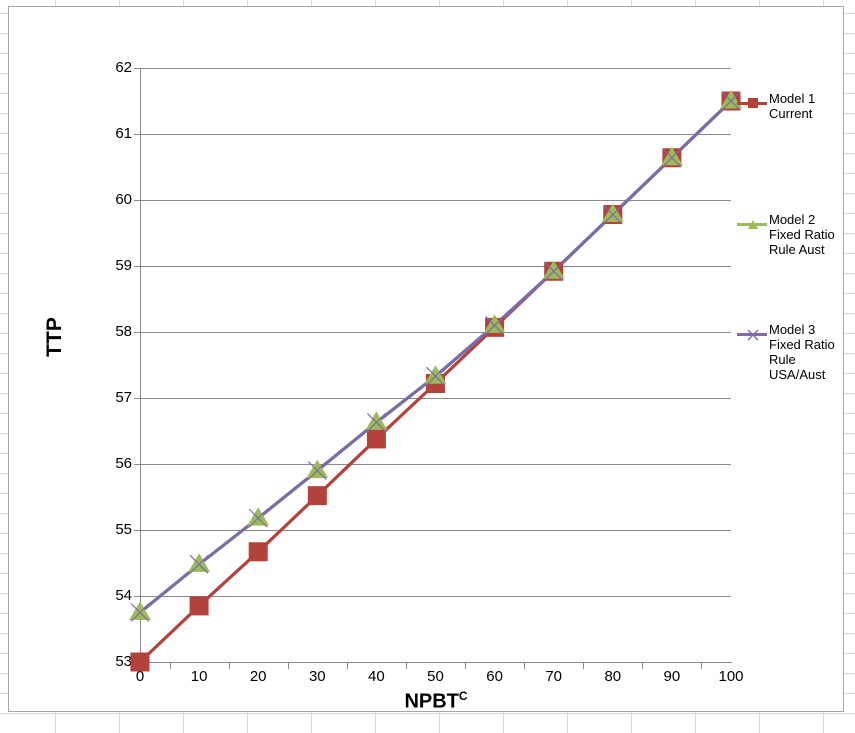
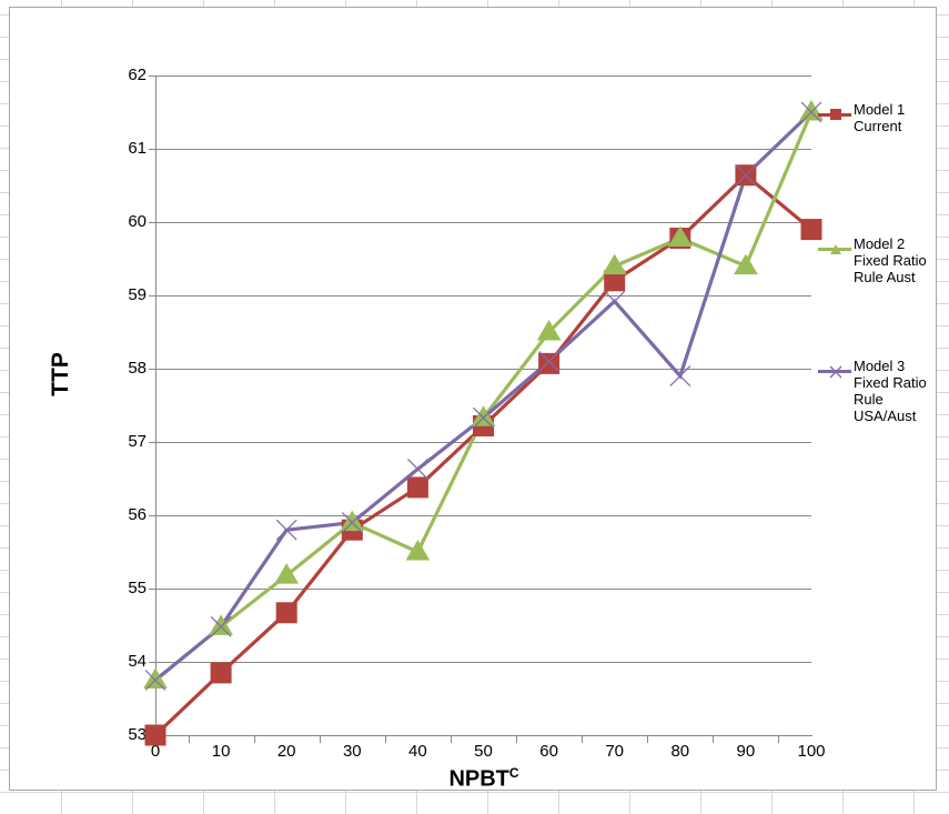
Model 3 Fixed Ratio Rule USA/Aust/20: 55.2 -> 55.8
Model 1 Current/30: 55.5 -> 55.8
Model 2 Fixed Ratio Rule Aust/40: 56.6 -> 55.5
Model 2 Fixed Ratio Rule Aust/60: 58.1 -> 58.5
Model 1 Current/70: 58.9 -> 59.2
Model 2 Fixed Ratio Rule Aust/70: 58.9 -> 59.4
Model 3 Fixed Ratio Rule USA/Aust/80: 59.8 -> 57.9
Model 2 Fixed Ratio Rule Aust/90: 60.6 -> 59.4
Model 1 Current/100: 61.5 -> 59.9
